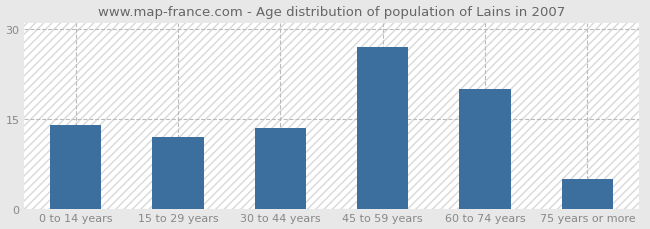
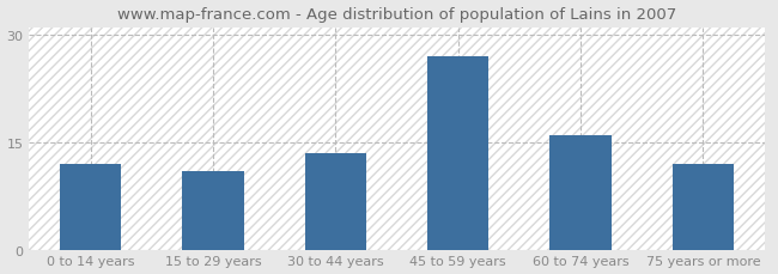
0 to 14 years: 14.0 -> 12.0
15 to 29 years: 12.0 -> 11.0
60 to 74 years: 20.0 -> 16.0
75 years or more: 5.0 -> 12.0
